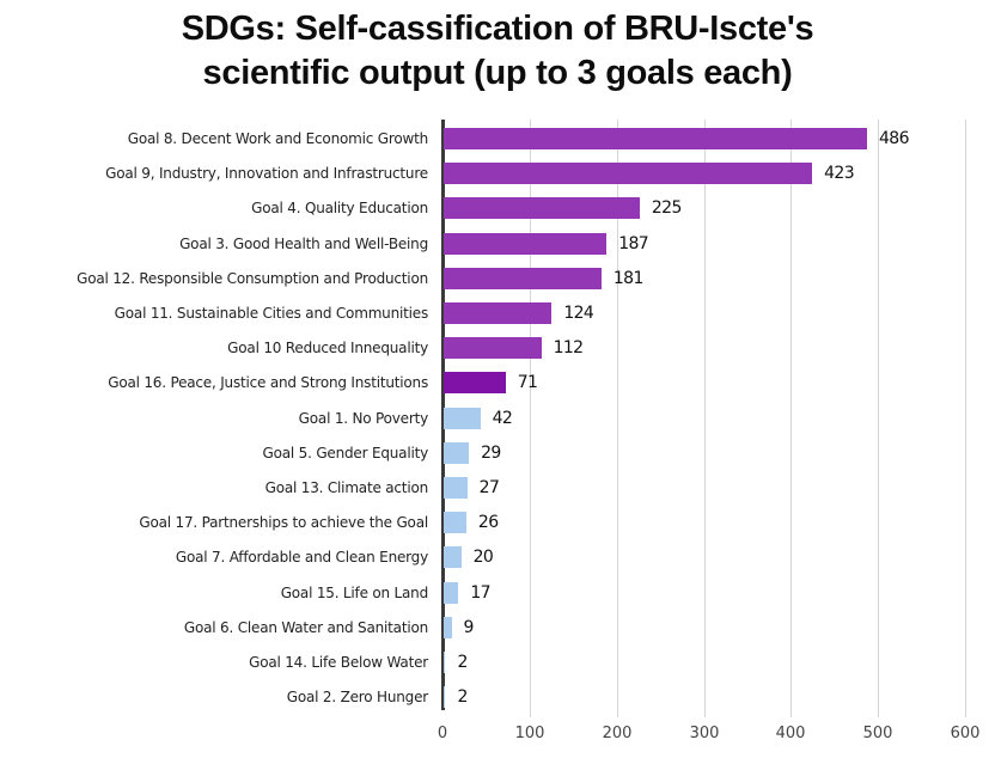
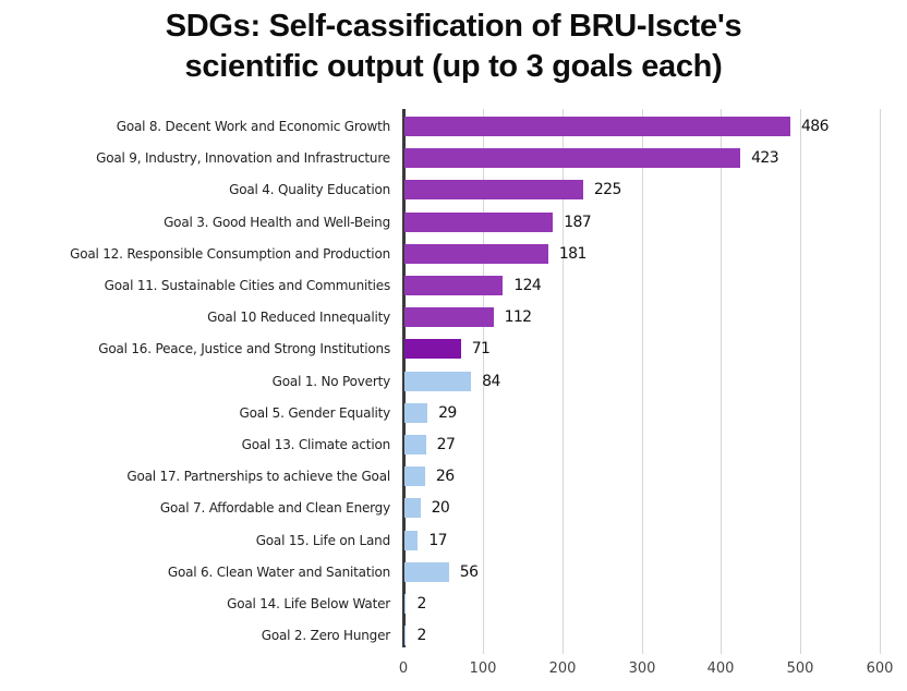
Goal 1. No Poverty: 42 -> 84
Goal 6. Clean Water and Sanitation: 9 -> 56
